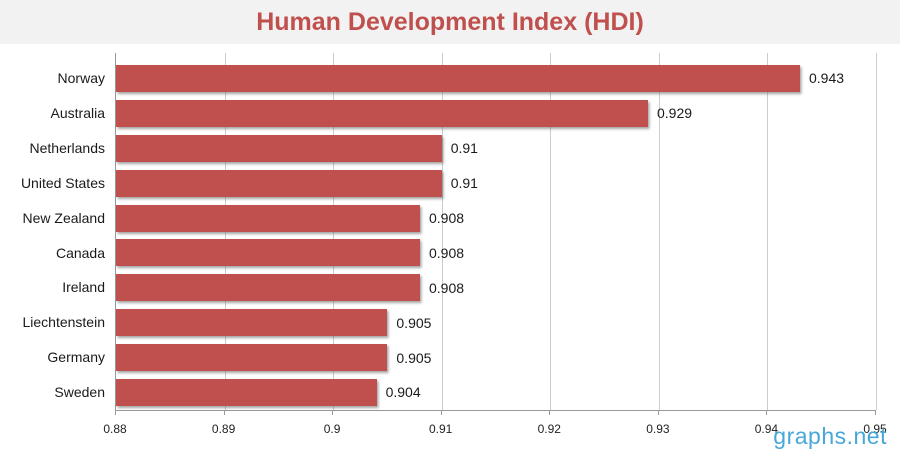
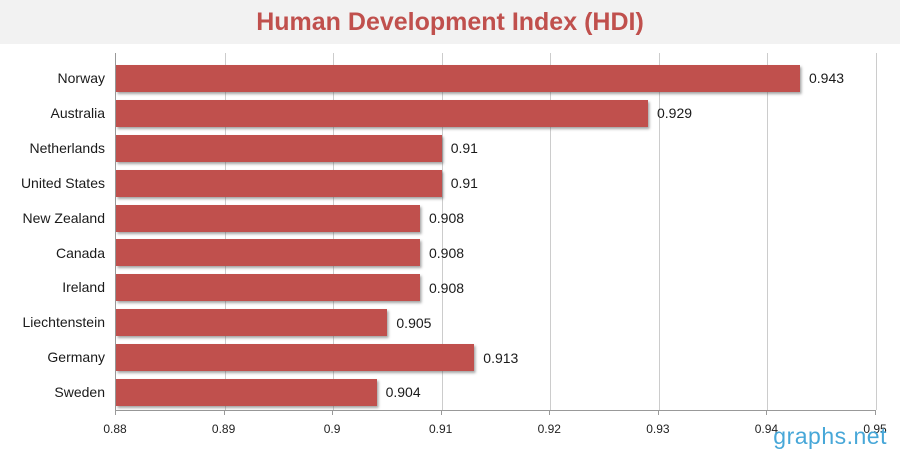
Germany: 0.905 -> 0.913
